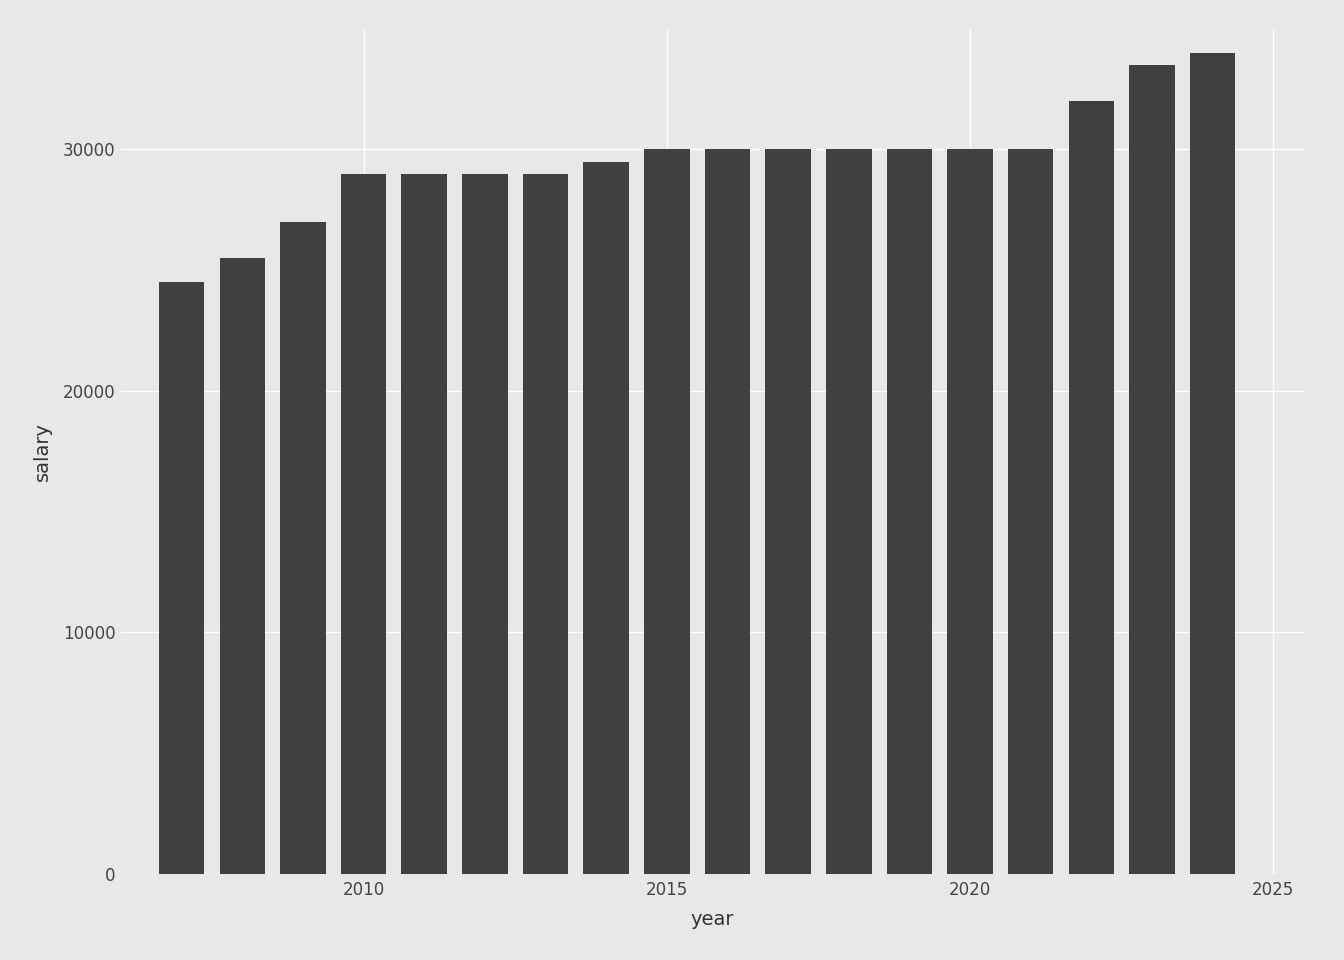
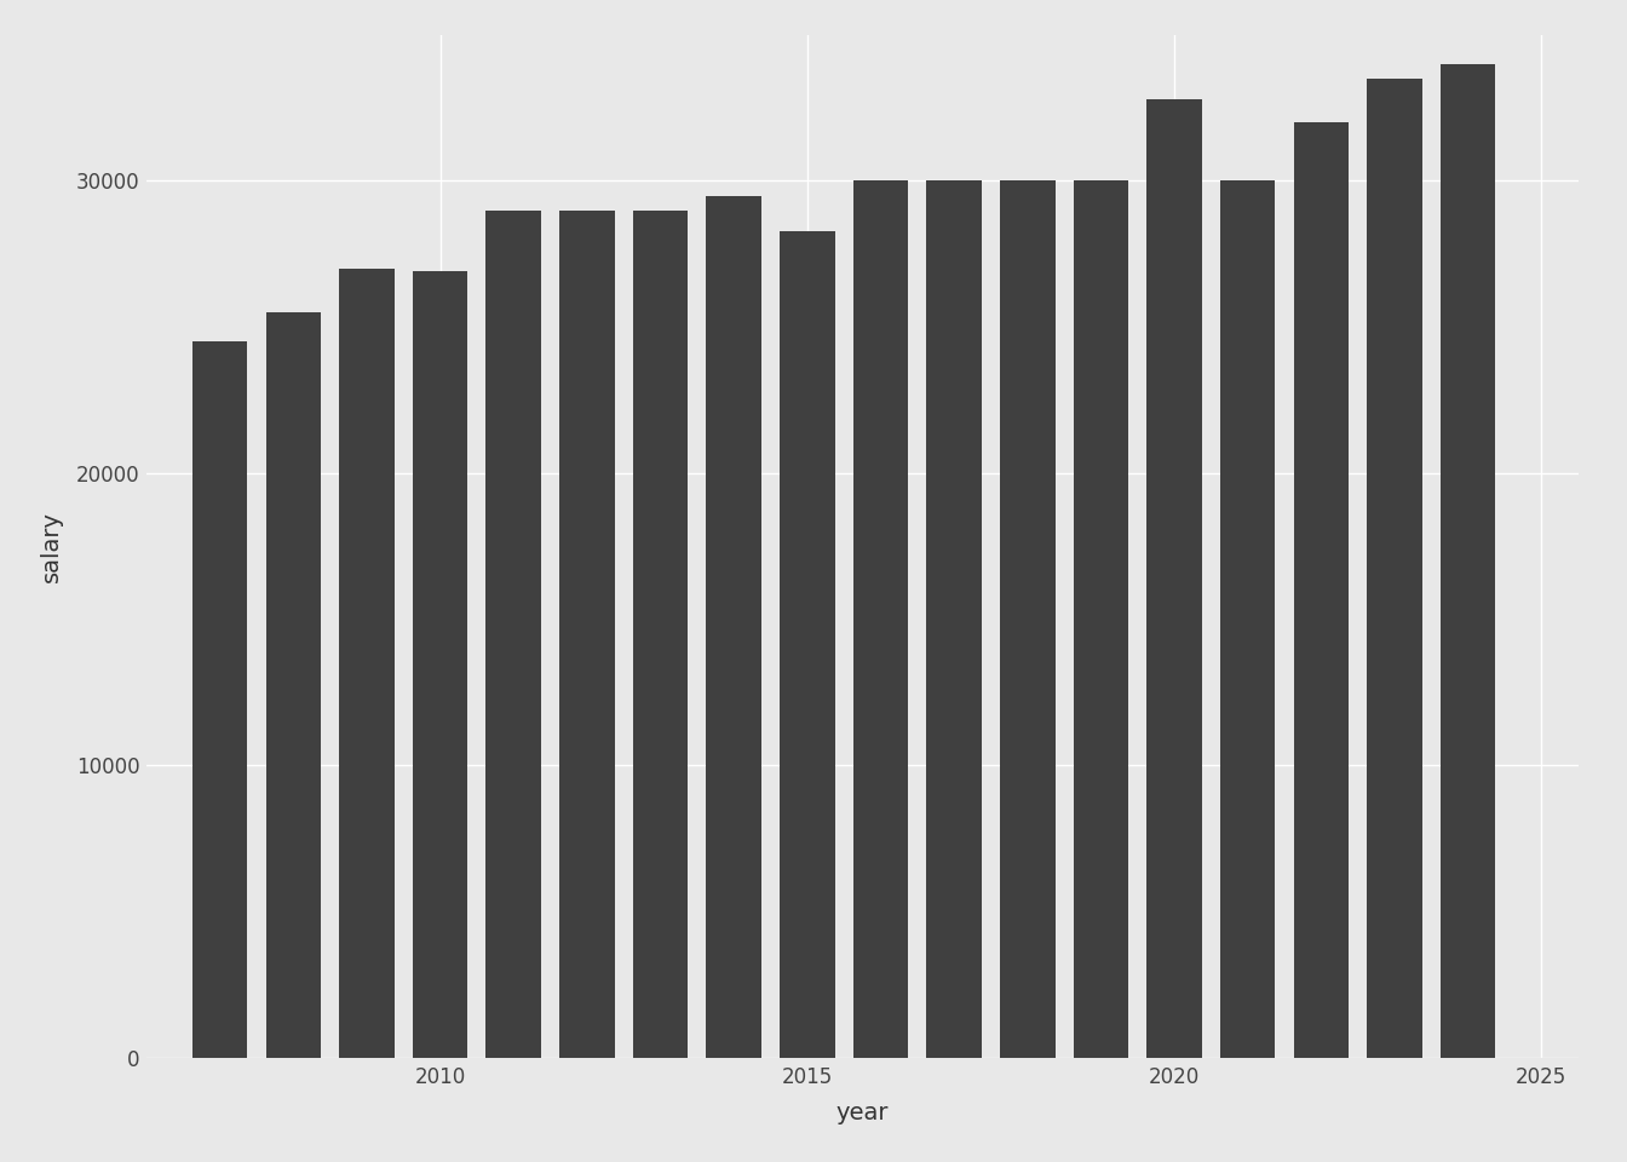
2010: 29000 -> 26900
2015: 30000 -> 28300
2020: 30000 -> 32800
